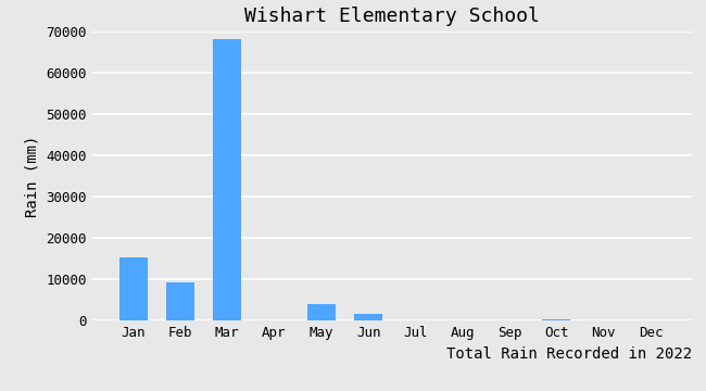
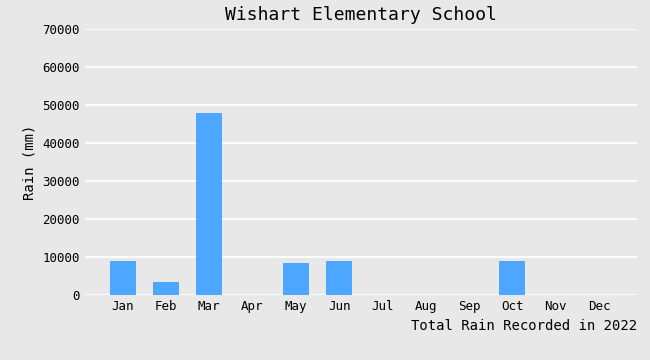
Jan: 15200 -> 9000
Feb: 9300 -> 3500
Mar: 68000 -> 48000
May: 4000 -> 8500
Jun: 1700 -> 9000
Oct: 400 -> 9000
